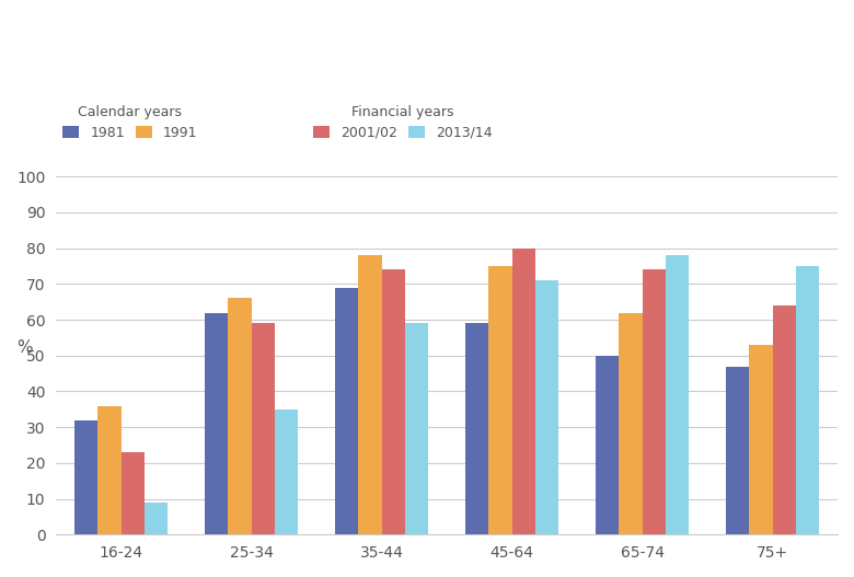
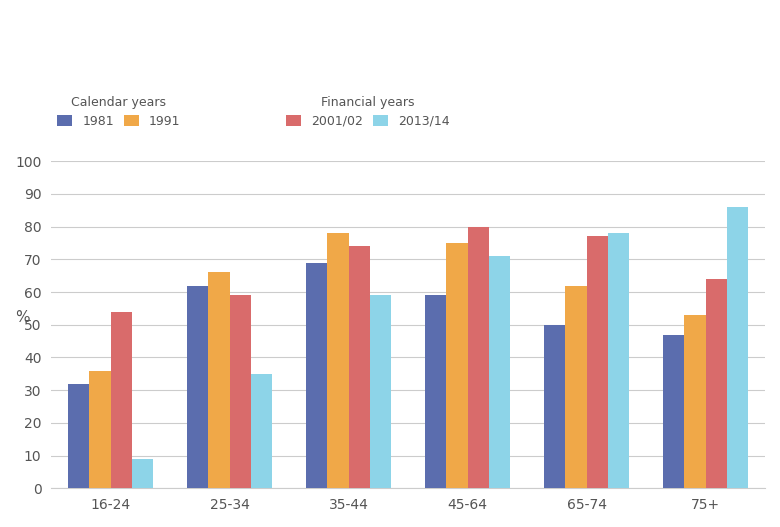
2001/02/16-24: 23 -> 54
2001/02/65-74: 74 -> 77
2013/14/75+: 75 -> 86
